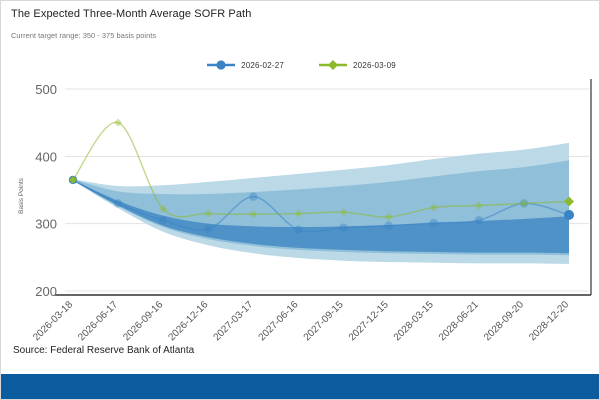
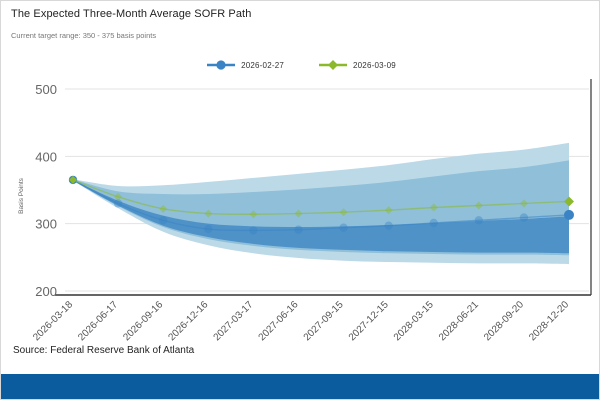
2026-03-09/2026-06-17: 450 -> 340
2026-02-27/2027-03-17: 340 -> 290
2026-03-09/2027-12-15: 310 -> 320
2026-02-27/2028-09-20: 330 -> 310
